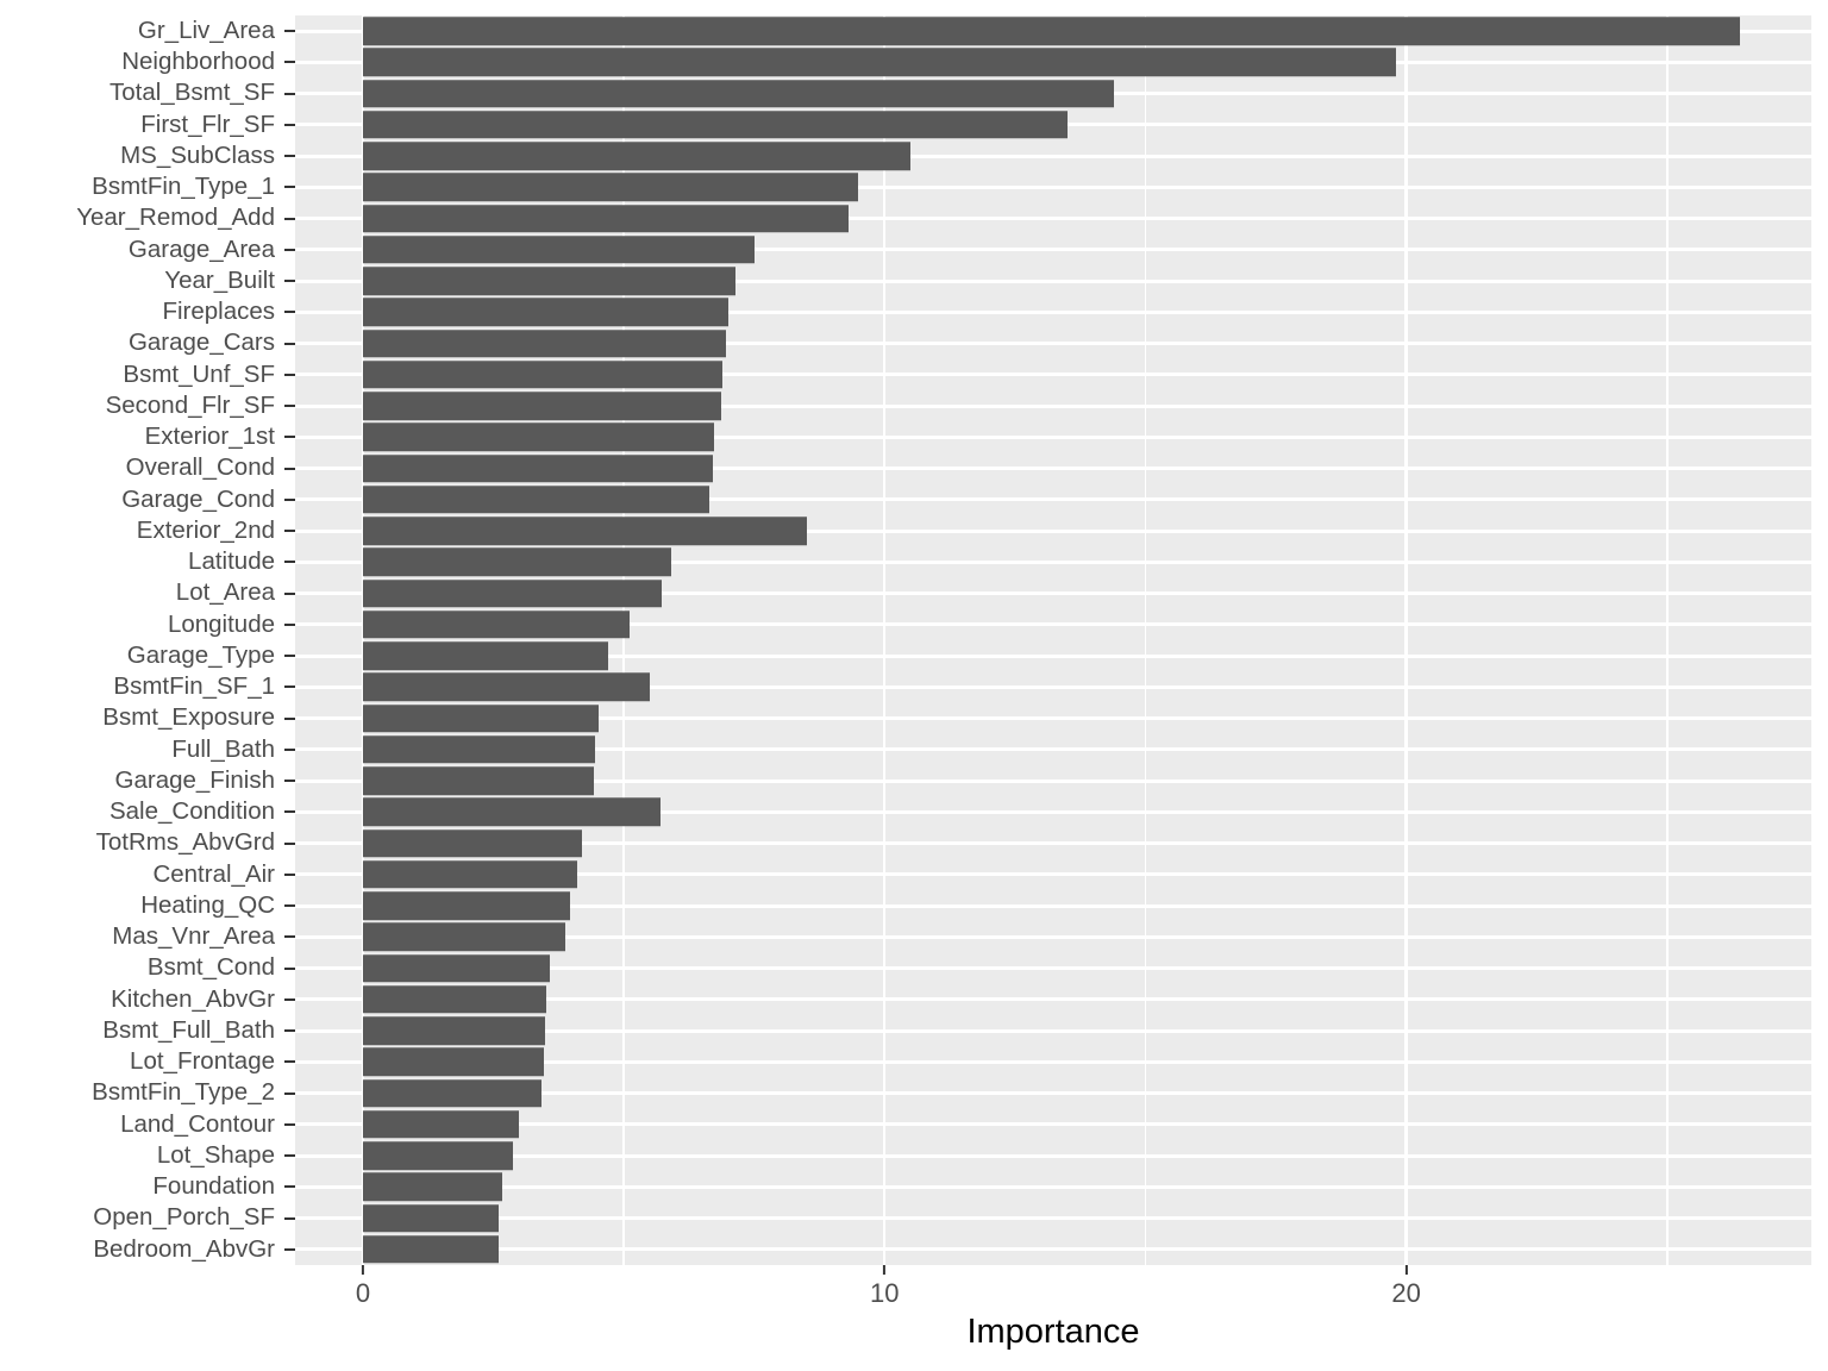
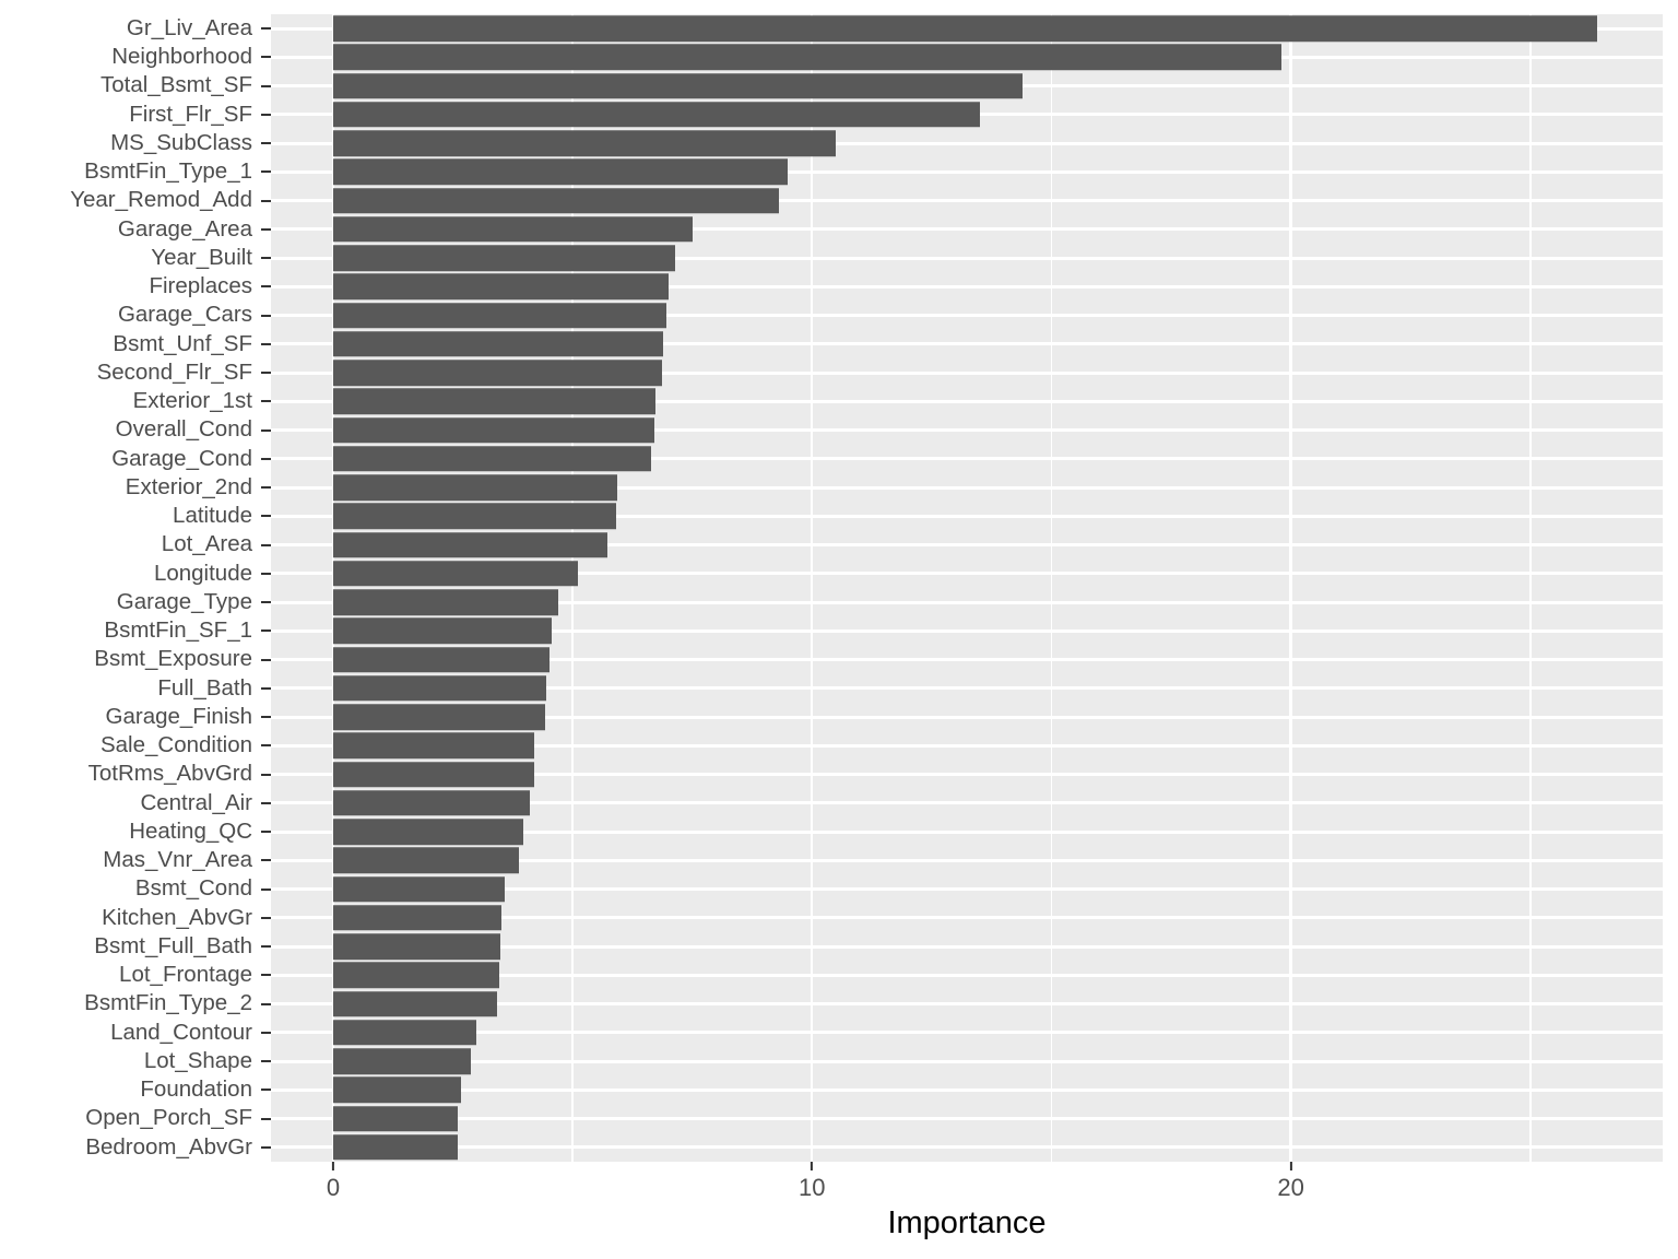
Exterior_2nd: 8.5 -> 5.9
BsmtFin_SF_1: 5.5 -> 4.6
Sale_Condition: 5.7 -> 4.2
